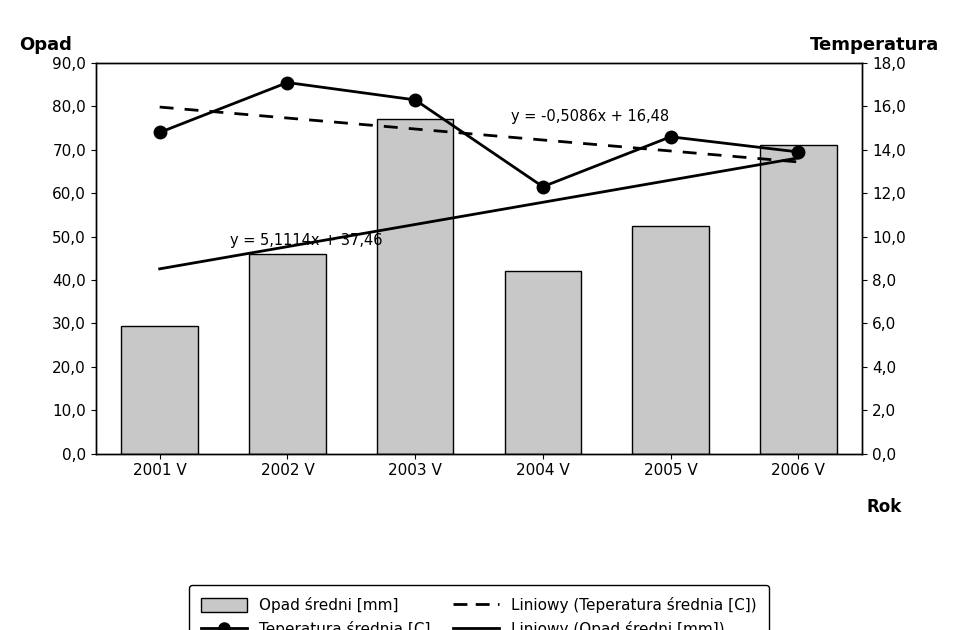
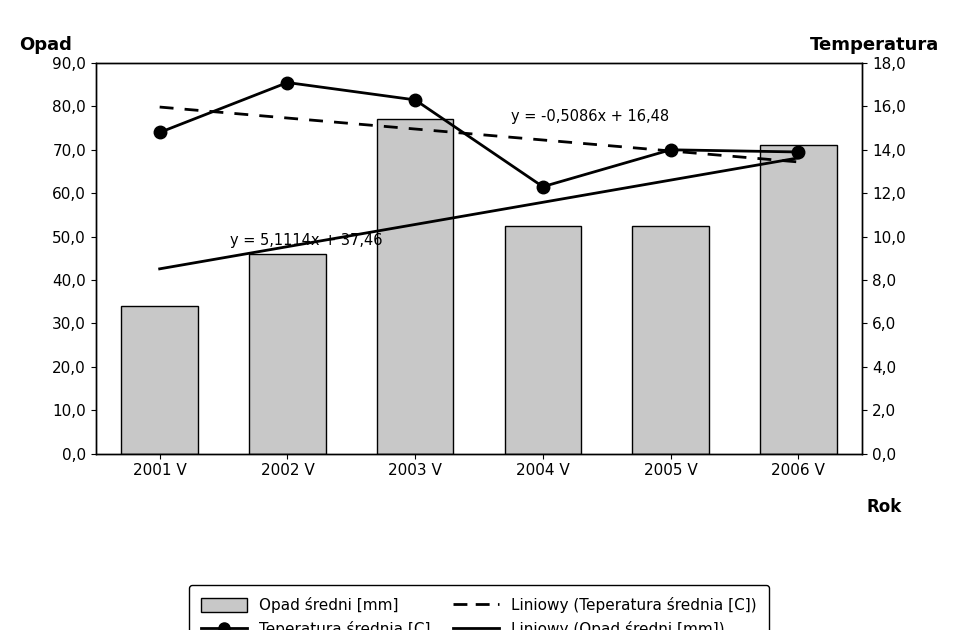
Opad średni [mm]/2001 V: 29,5 -> 34,0
Opad średni [mm]/2004 V: 42,0 -> 52,5
Liniowy (Teperatura średnia [C])/2005 V: 14,6 -> 14,0
